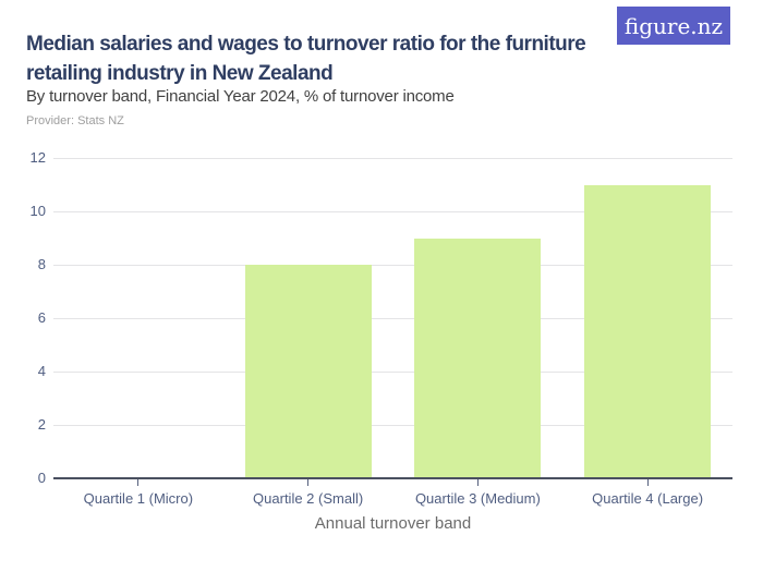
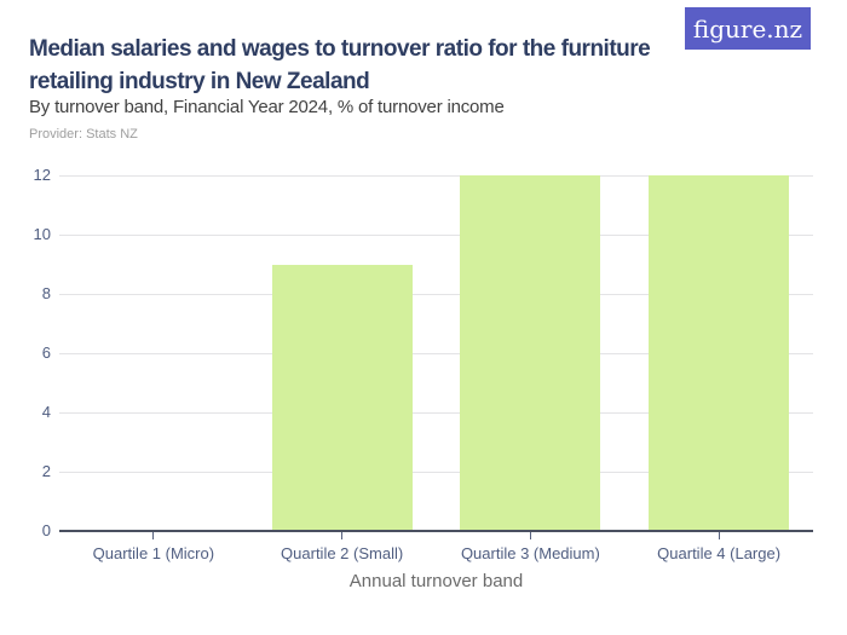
Quartile 2 (Small): 8 -> 9
Quartile 3 (Medium): 9 -> 12
Quartile 4 (Large): 11 -> 12
